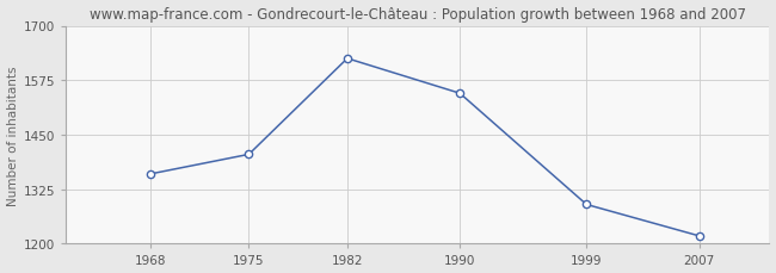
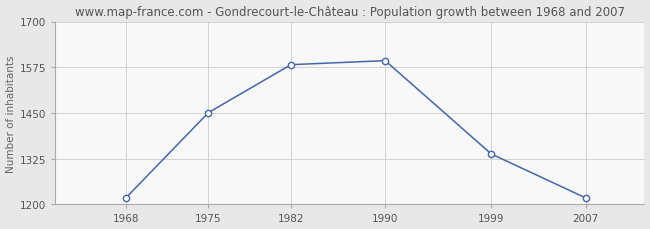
1968: 1360 -> 1218
1975: 1405 -> 1451
1982: 1625 -> 1582
1990: 1545 -> 1593
1999: 1290 -> 1338
